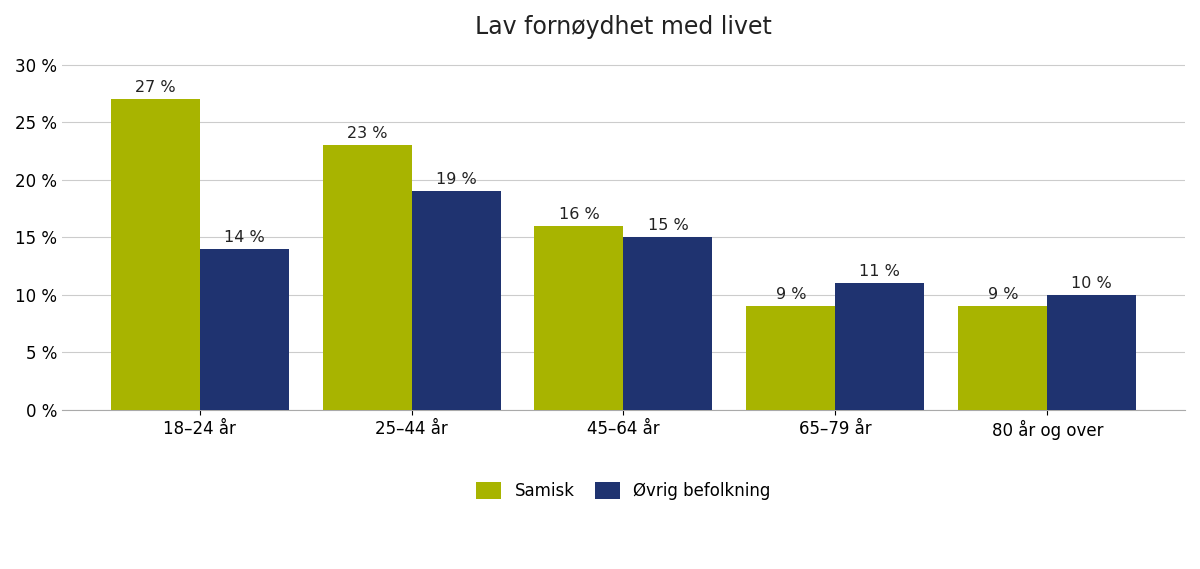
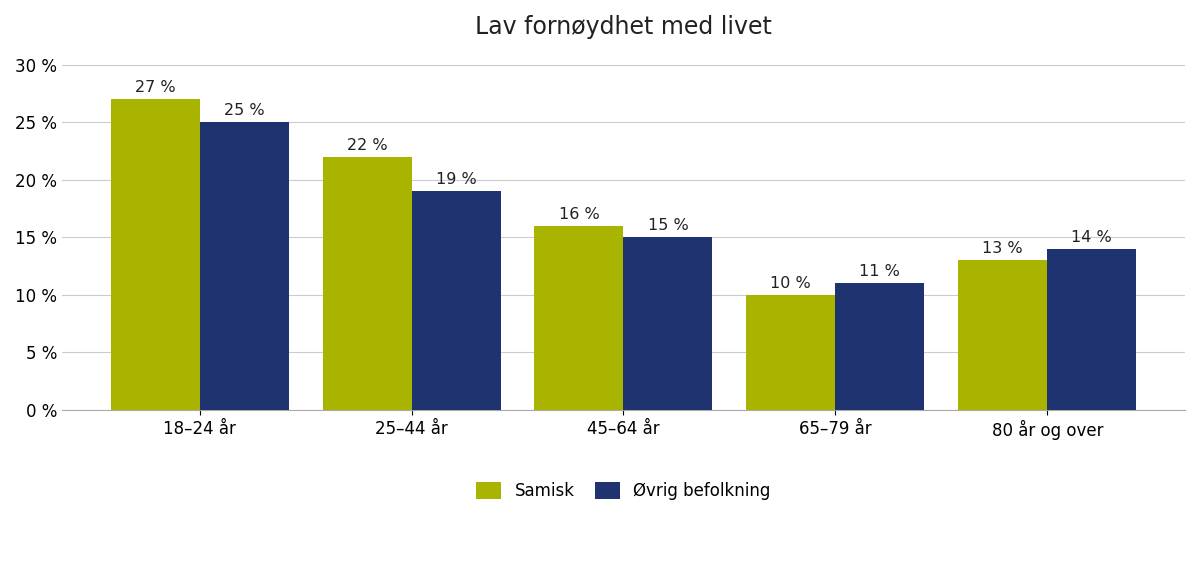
Øvrig befolkning/18–24 år: 14 -> 25
Samisk/25–44 år: 23 -> 22
Samisk/65–79 år: 9 -> 10
Samisk/80 år og over: 9 -> 13
Øvrig befolkning/80 år og over: 10 -> 14
